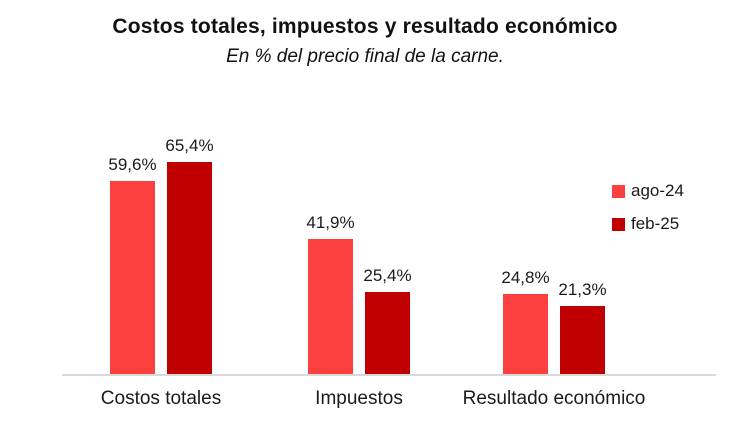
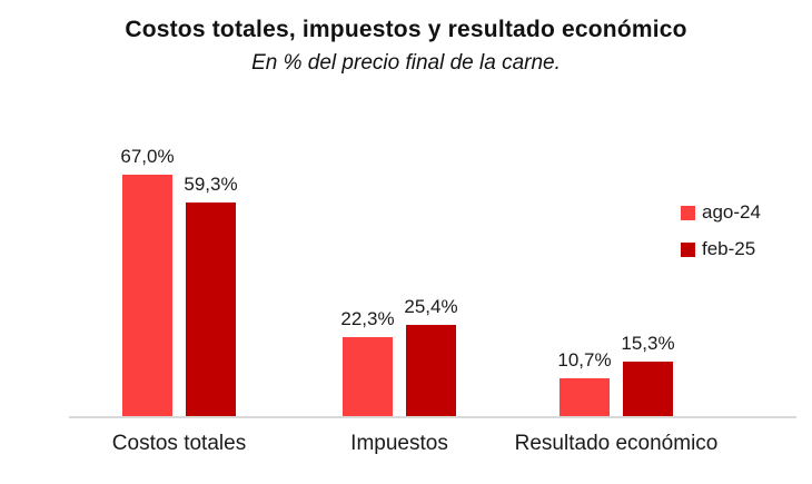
ago-24/Costos totales: 59,6% -> 67,0%
feb-25/Costos totales: 65,4% -> 59,3%
ago-24/Impuestos: 41,9% -> 22,3%
ago-24/Resultado económico: 24,8% -> 10,7%
feb-25/Resultado económico: 21,3% -> 15,3%
